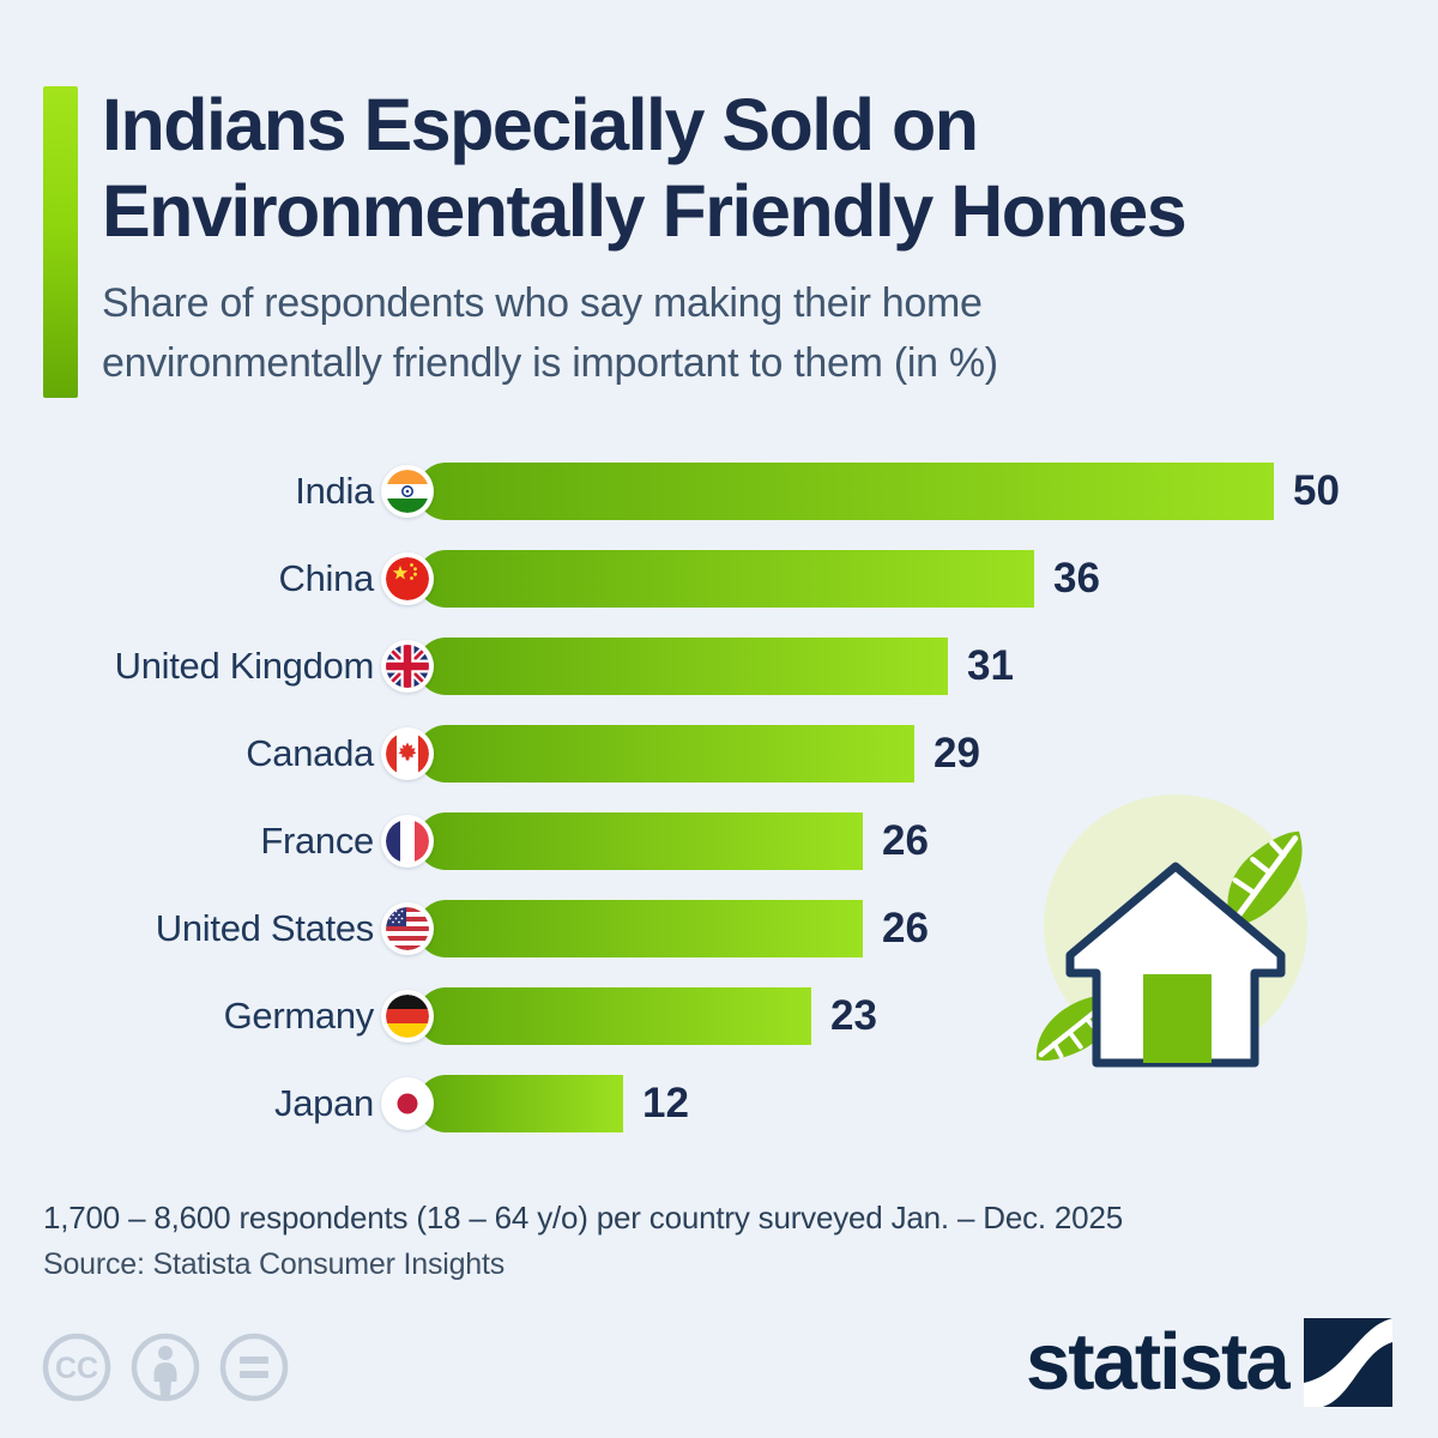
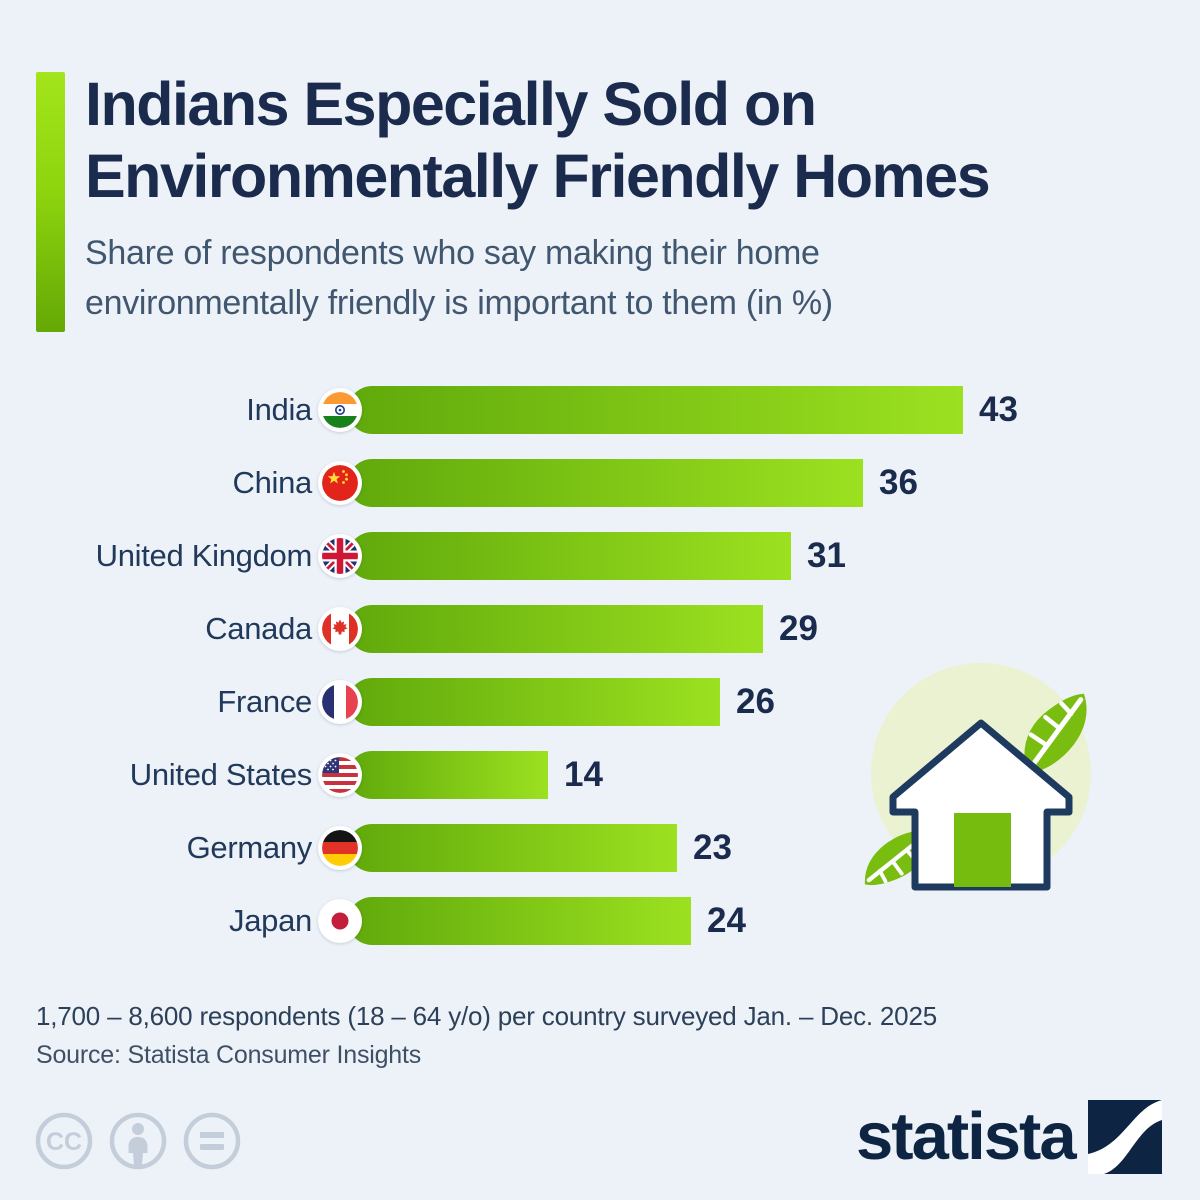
India: 50 -> 43
United States: 26 -> 14
Japan: 12 -> 24
